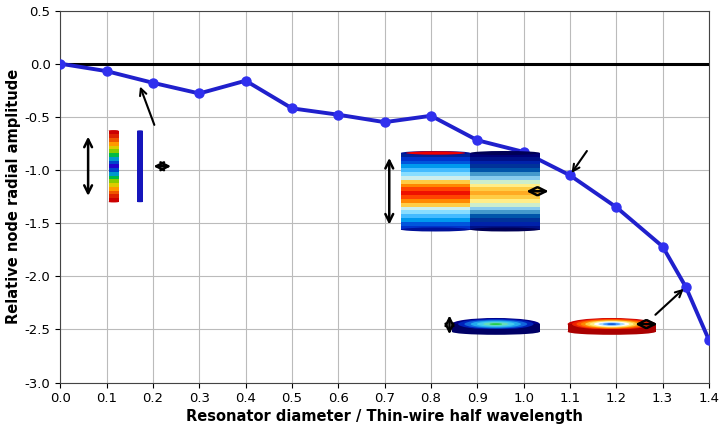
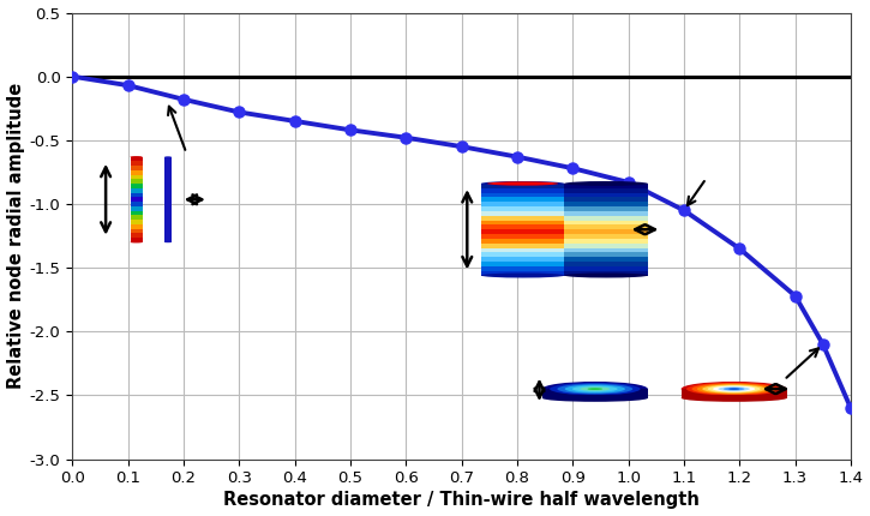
0.4: -0.16 -> -0.35
0.8: -0.49 -> -0.63
